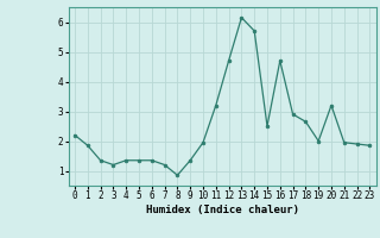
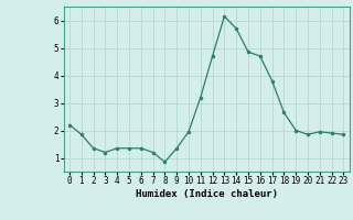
15: 2.50 -> 4.85
17: 2.90 -> 3.80
20: 3.20 -> 1.85
